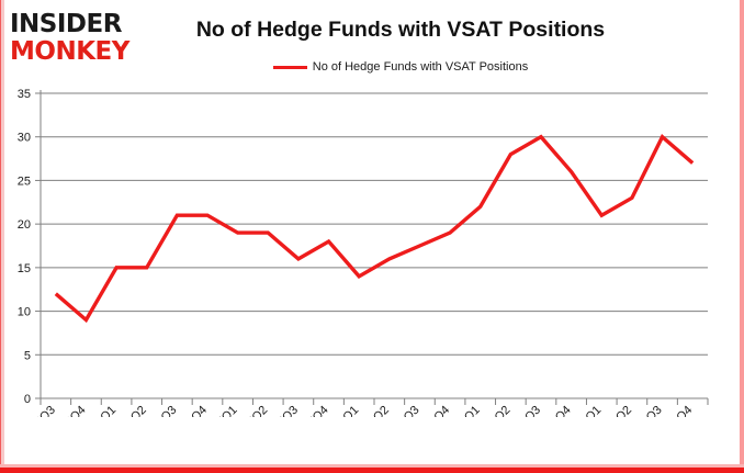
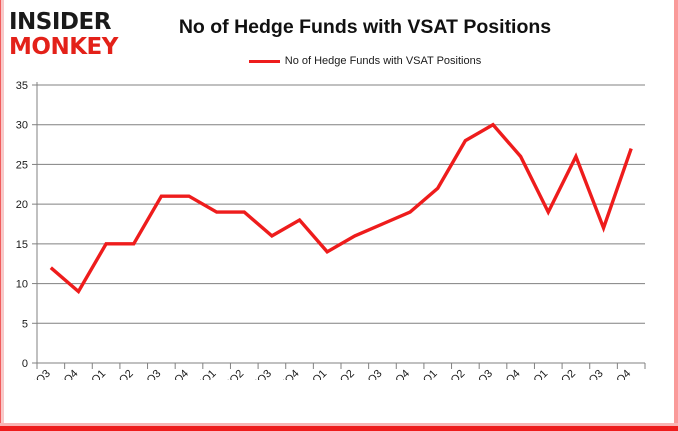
20Q1: 21 -> 19
20Q2: 23 -> 26
20Q3: 30 -> 17
